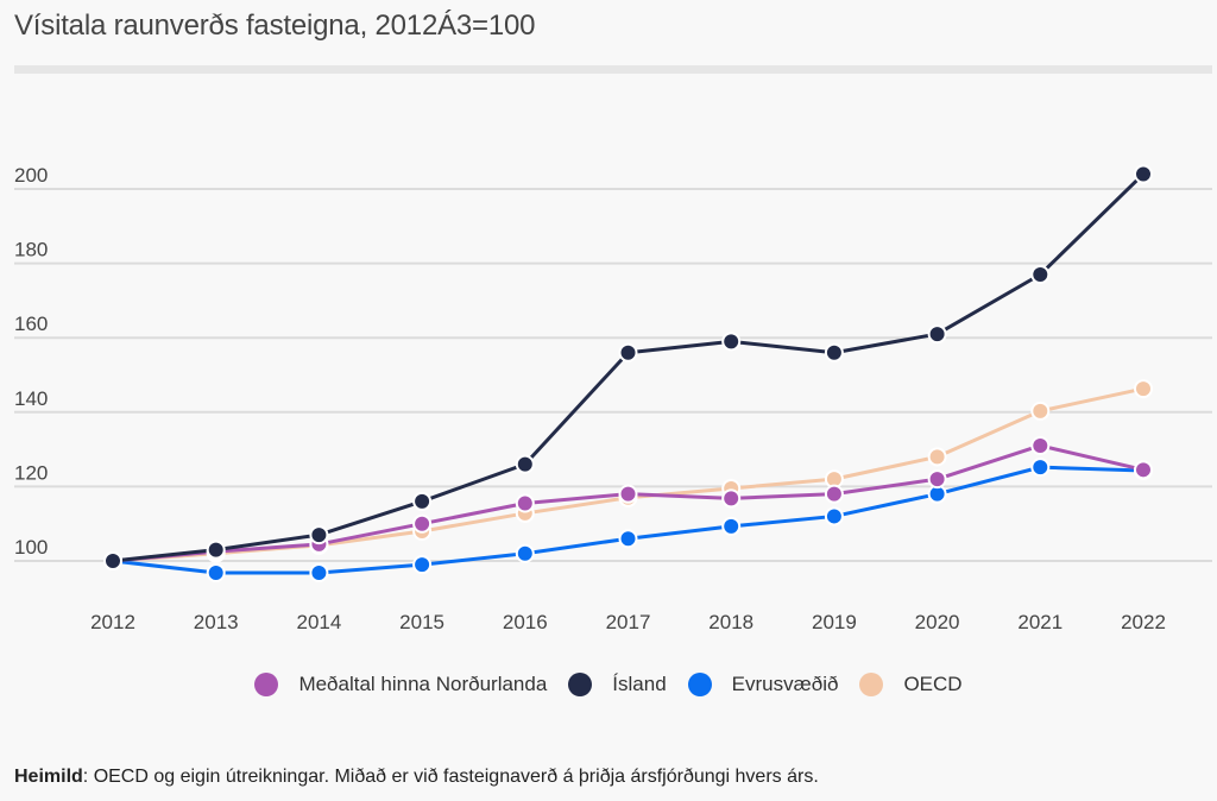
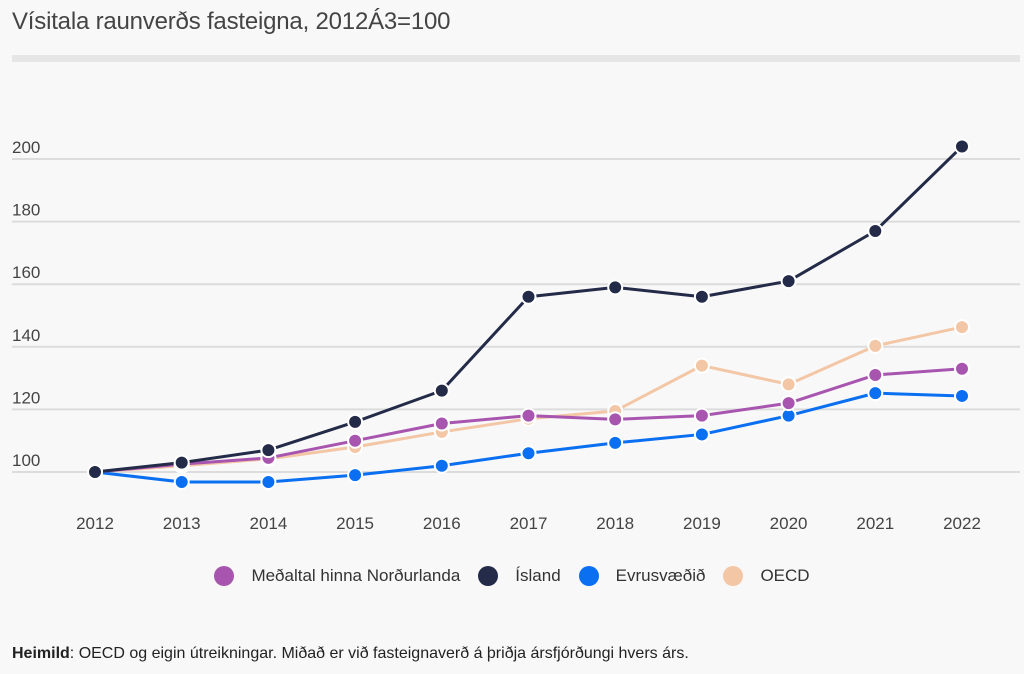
OECD/2019: 122 -> 134
Meðaltal hinna Norðurlanda/2022: 124 -> 133
